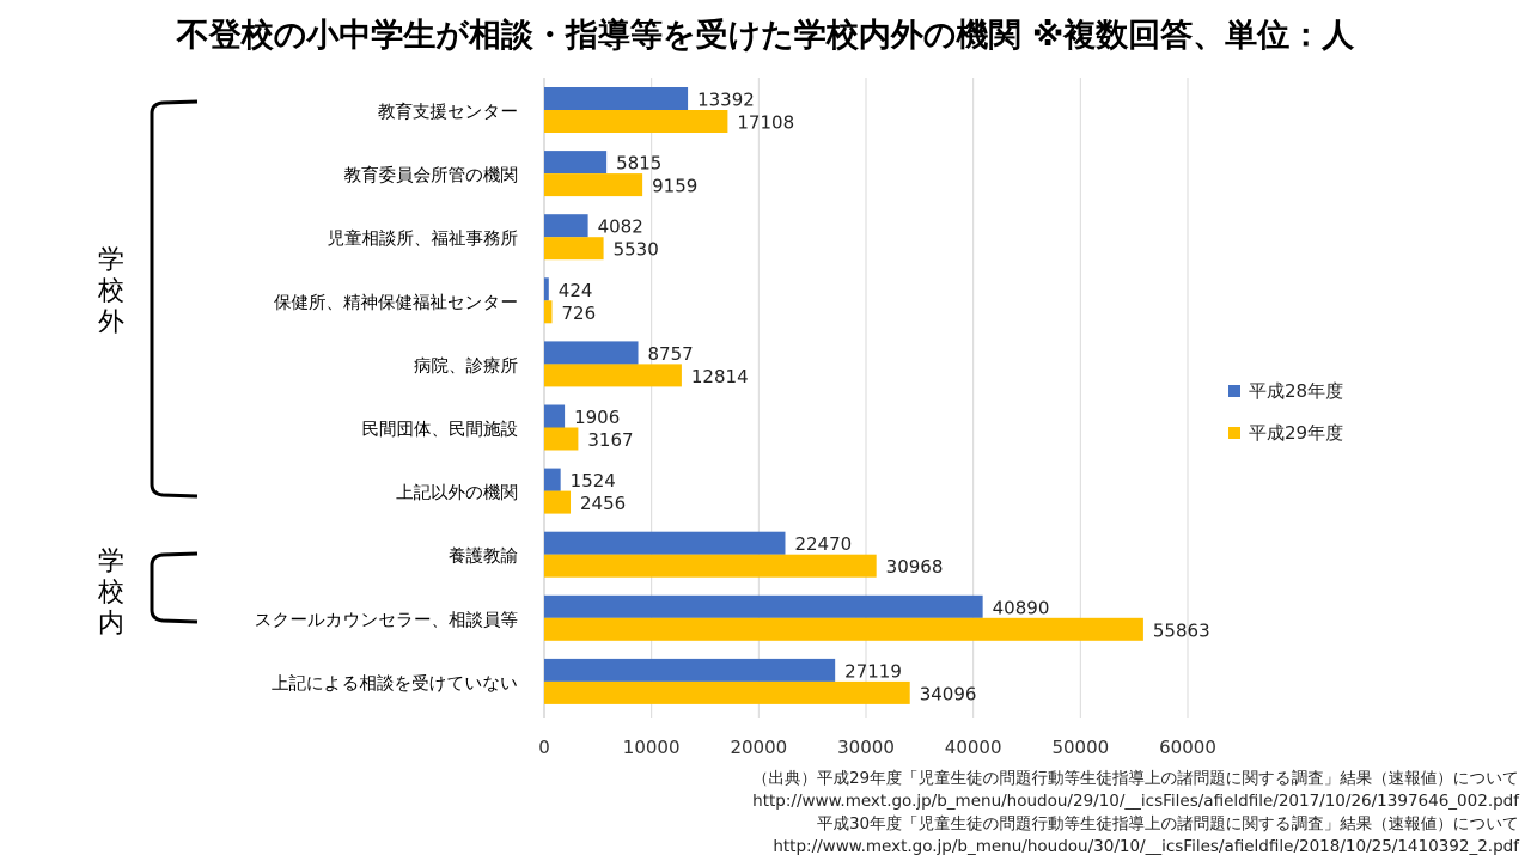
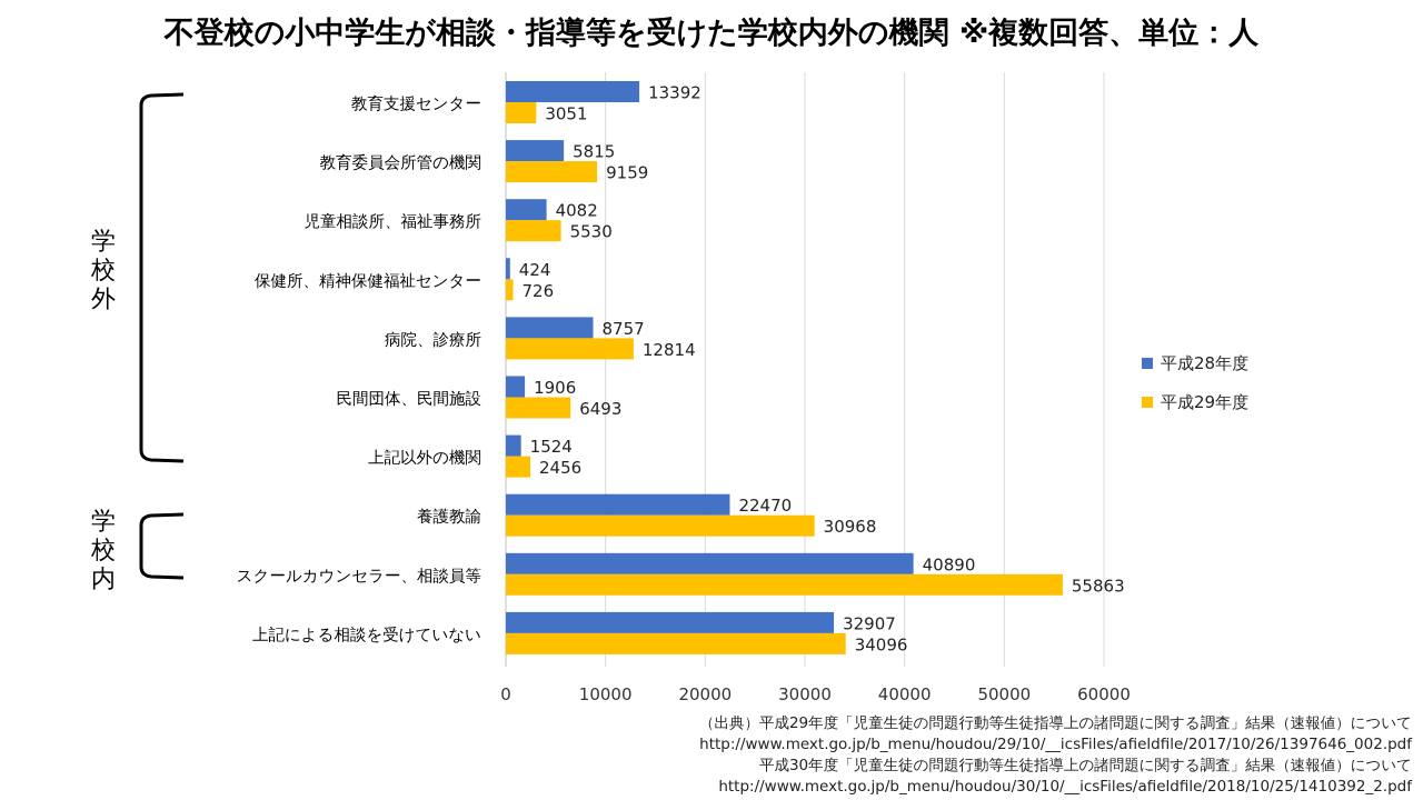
平成29年度/教育支援センター: 17108 -> 3051
平成29年度/民間団体、民間施設: 3167 -> 6493
平成28年度/上記による相談を受けていない: 27119 -> 32907
